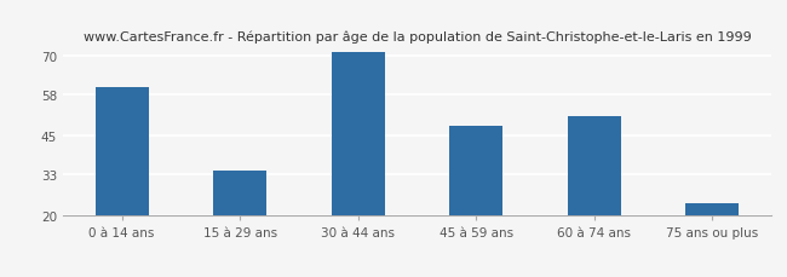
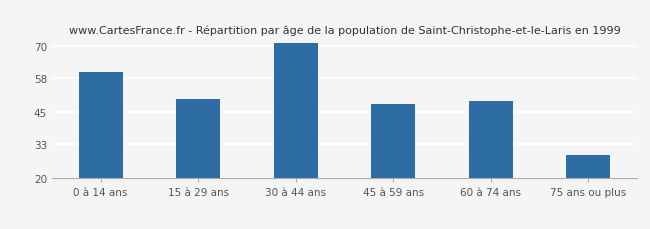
15 à 29 ans: 34 -> 50
60 à 74 ans: 51 -> 49
75 ans ou plus: 24 -> 29
